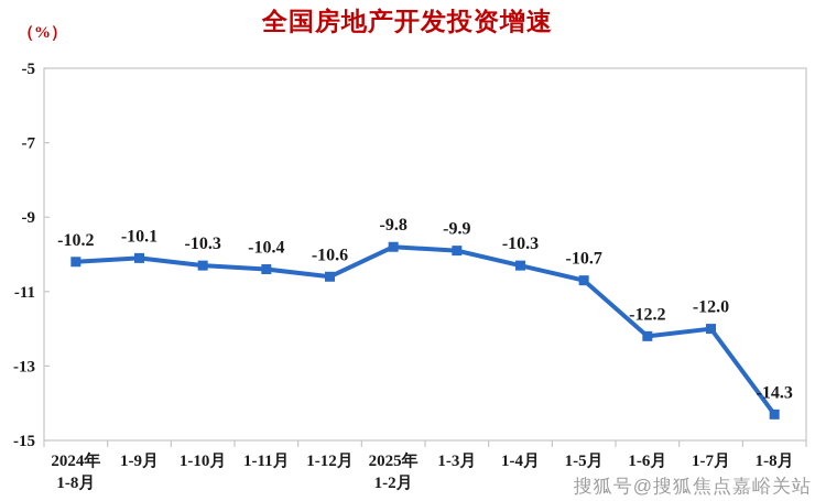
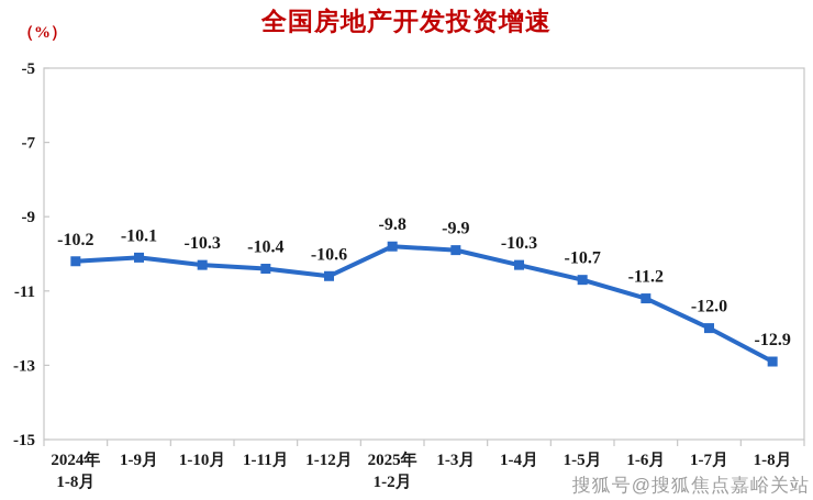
1-6月: -12.2 -> -11.2
1-8月: -14.3 -> -12.9
